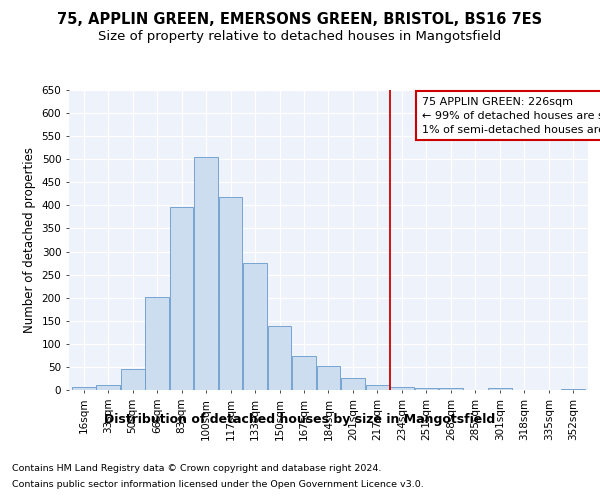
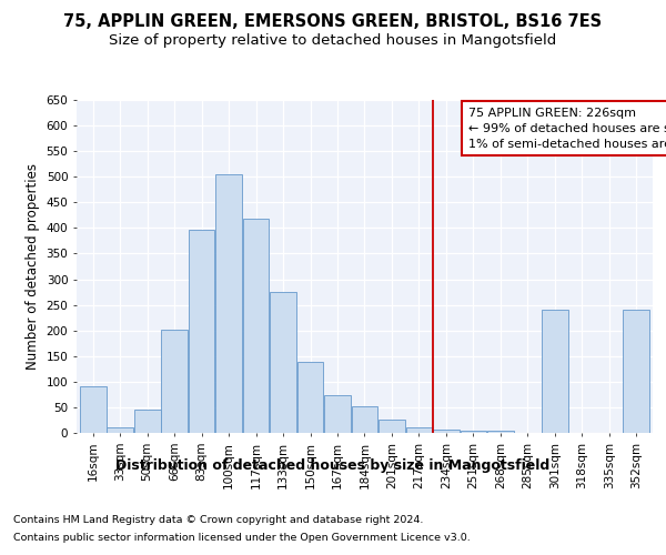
16sqm: 7 -> 90
301sqm: 4 -> 240
352sqm: 2 -> 240
